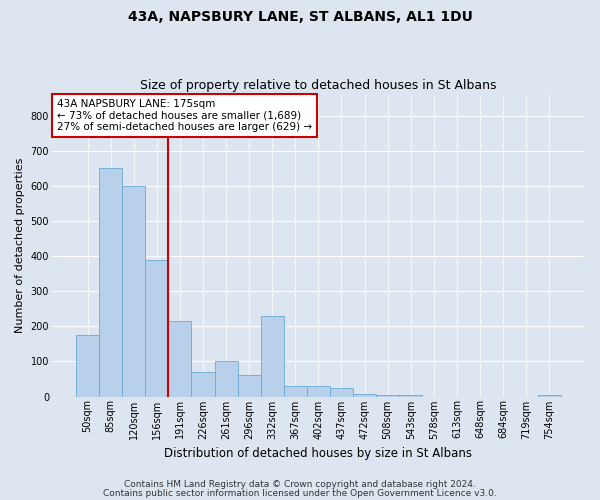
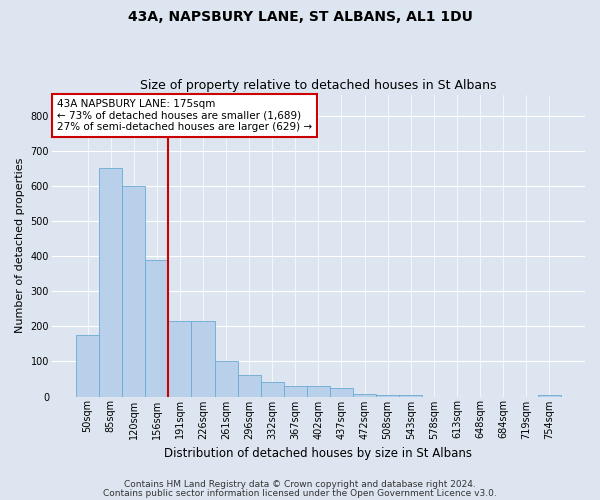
226sqm: 70 -> 215
332sqm: 230 -> 40
